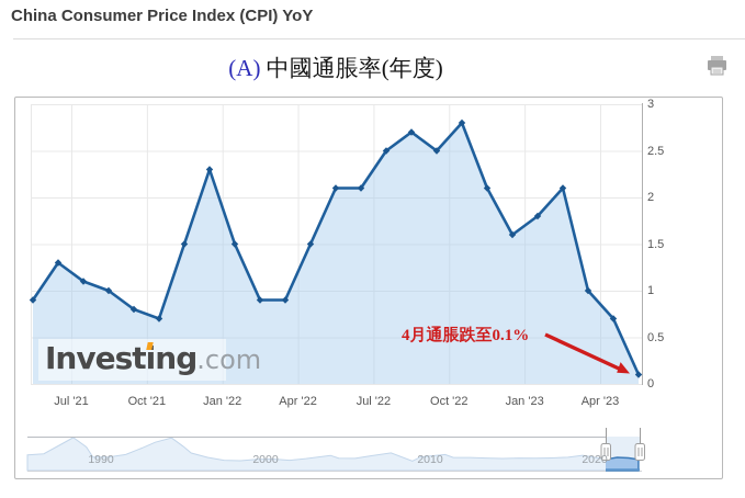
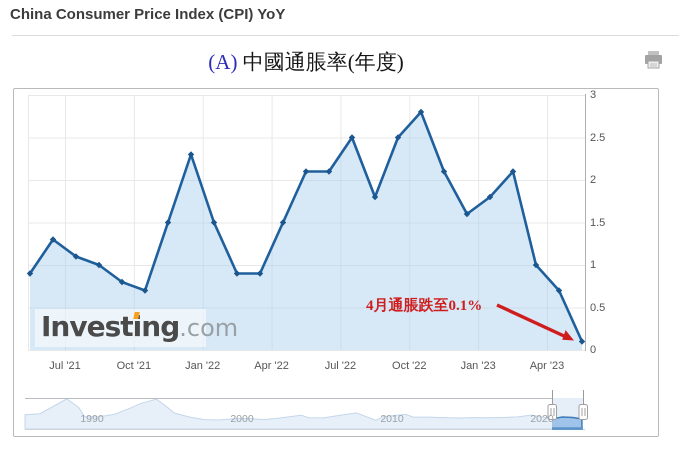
Jul '22: 2.7 -> 1.8
